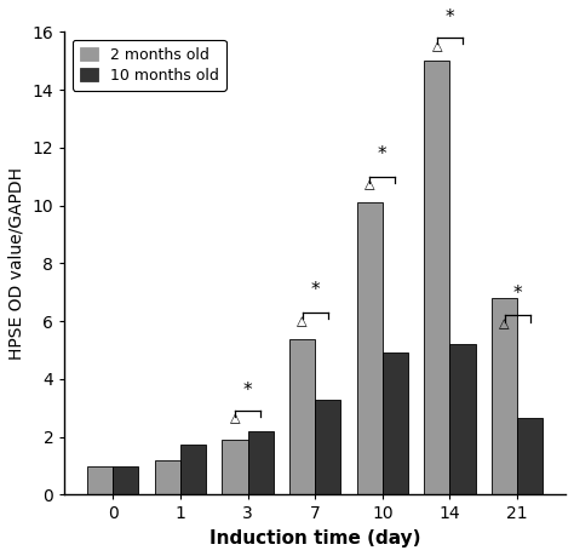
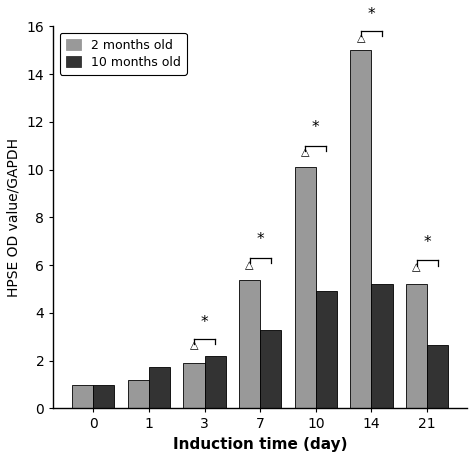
2 months old/21: 6.8 -> 5.2
